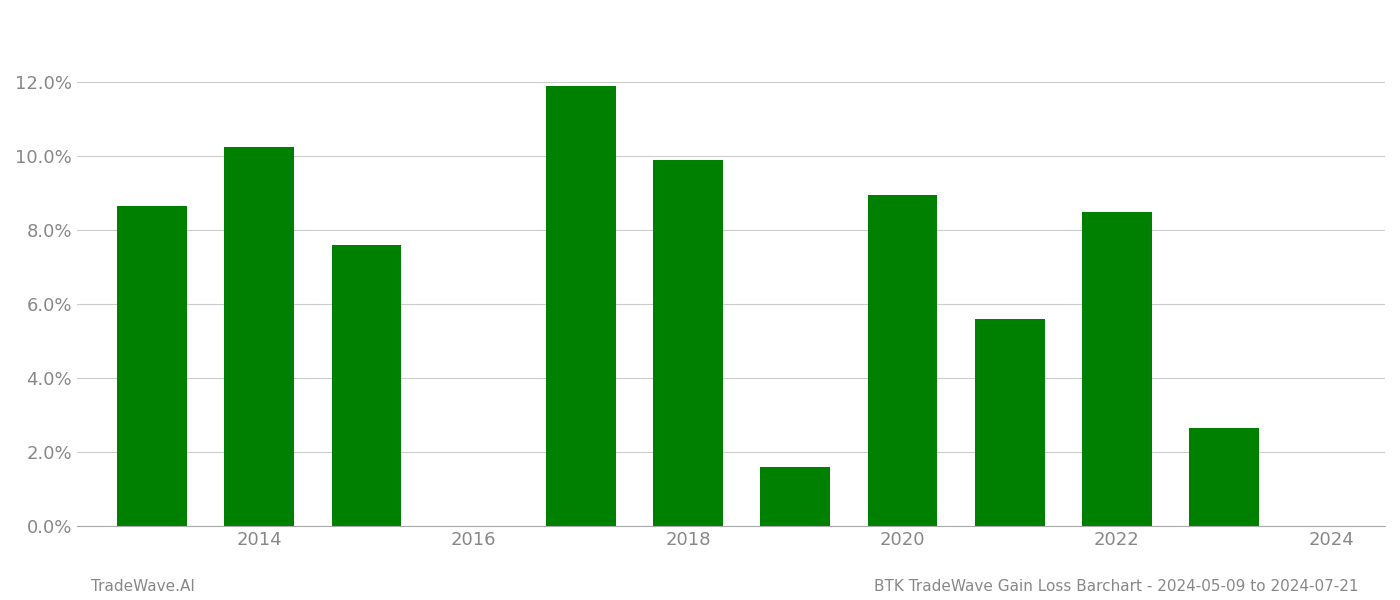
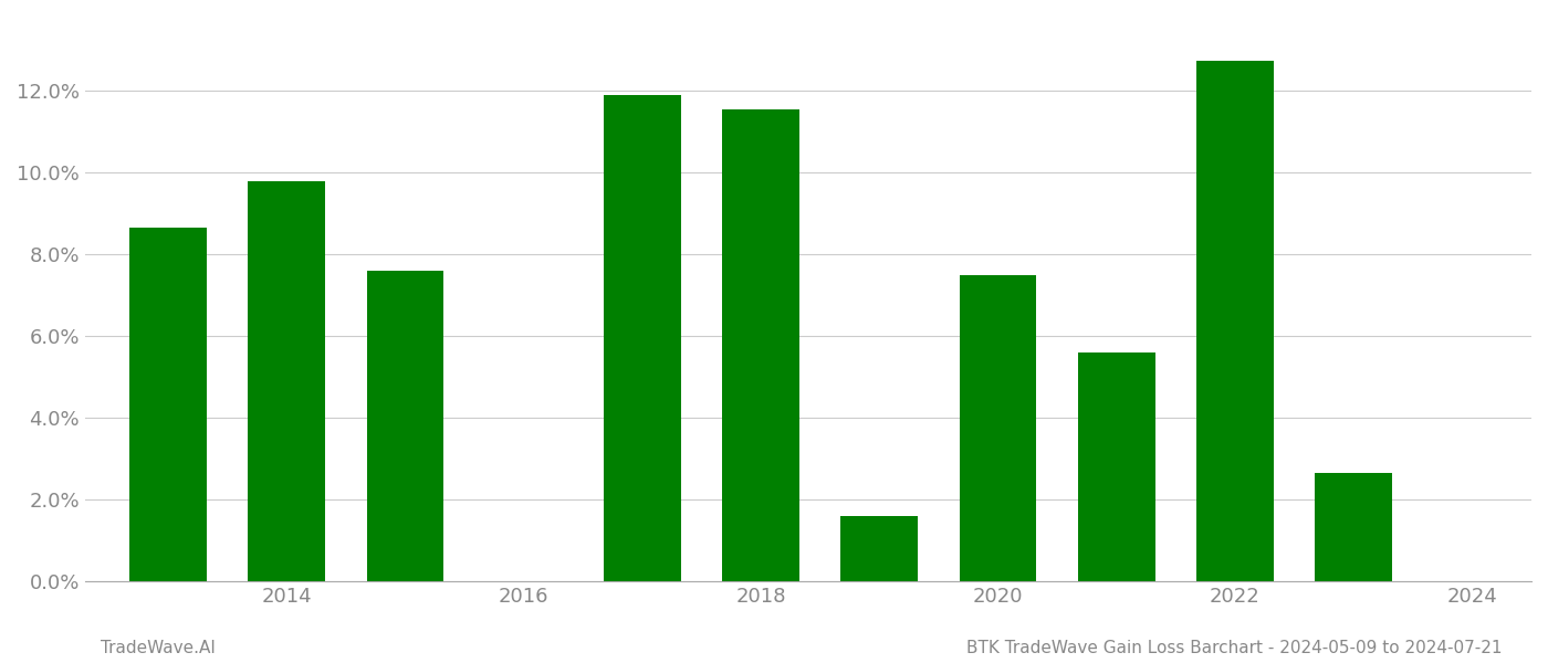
2014: 10.25% -> 9.80%
2018: 9.90% -> 11.55%
2020: 8.95% -> 7.50%
2022: 8.50% -> 12.75%
